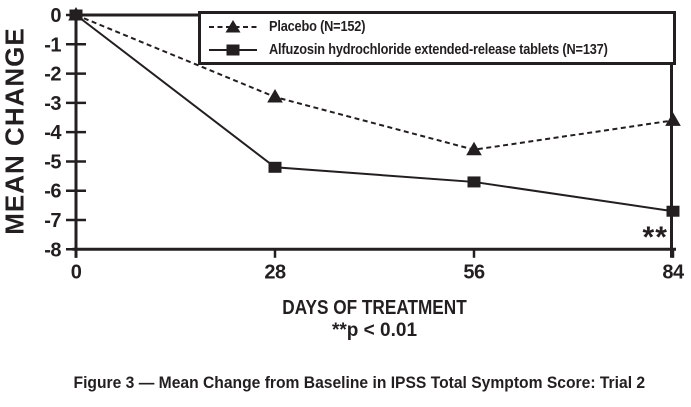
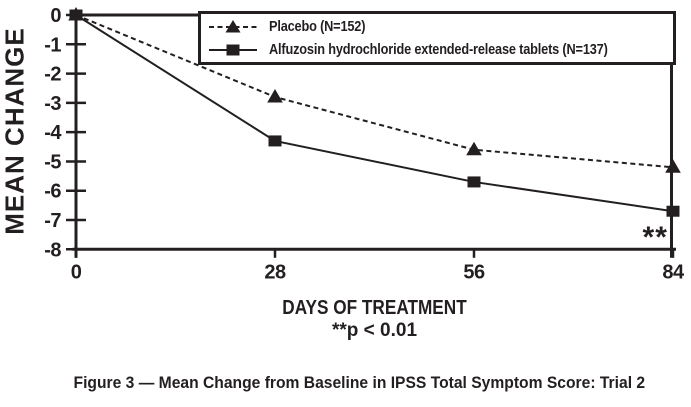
Alfuzosin hydrochloride extended-release tablets (N=137)/28: -5.2 -> -4.3
Placebo (N=152)/84: -3.6 -> -5.2
